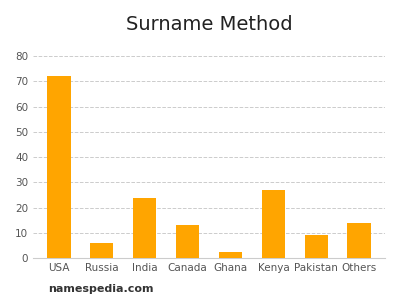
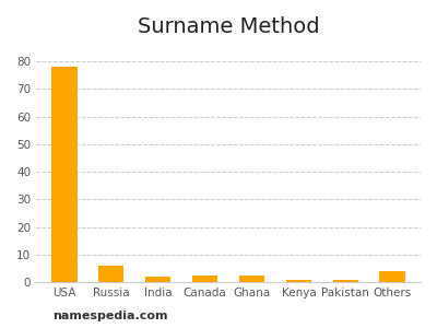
USA: 72.0 -> 78.0
India: 24.0 -> 2.0
Canada: 13.0 -> 2.5
Kenya: 27.0 -> 1.0
Pakistan: 9.0 -> 1.0
Others: 14.0 -> 4.0
